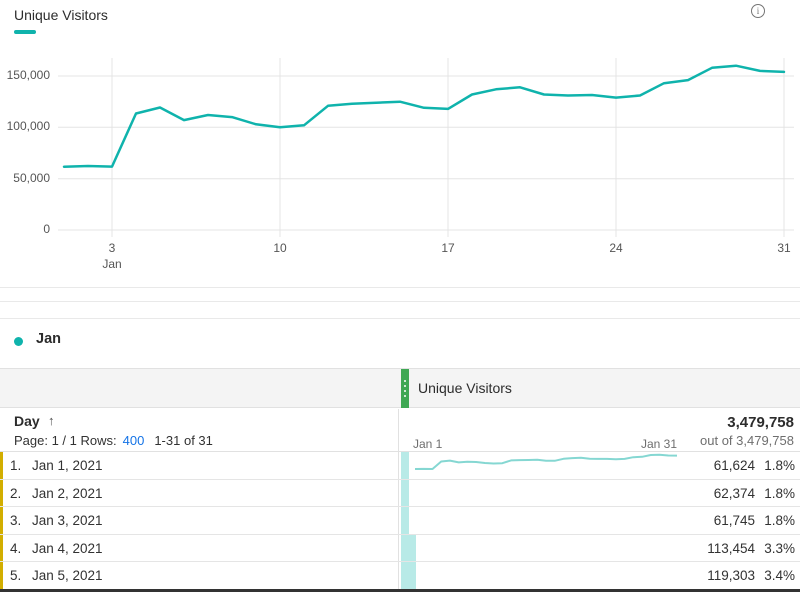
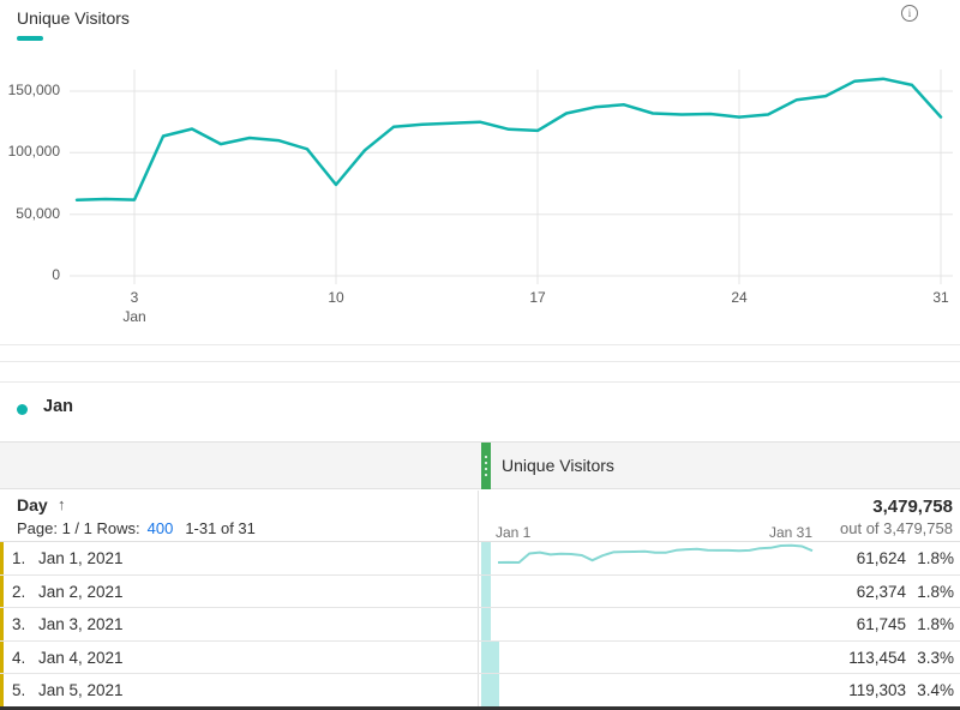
10: 100000 -> 74000
31: 154000 -> 129000
